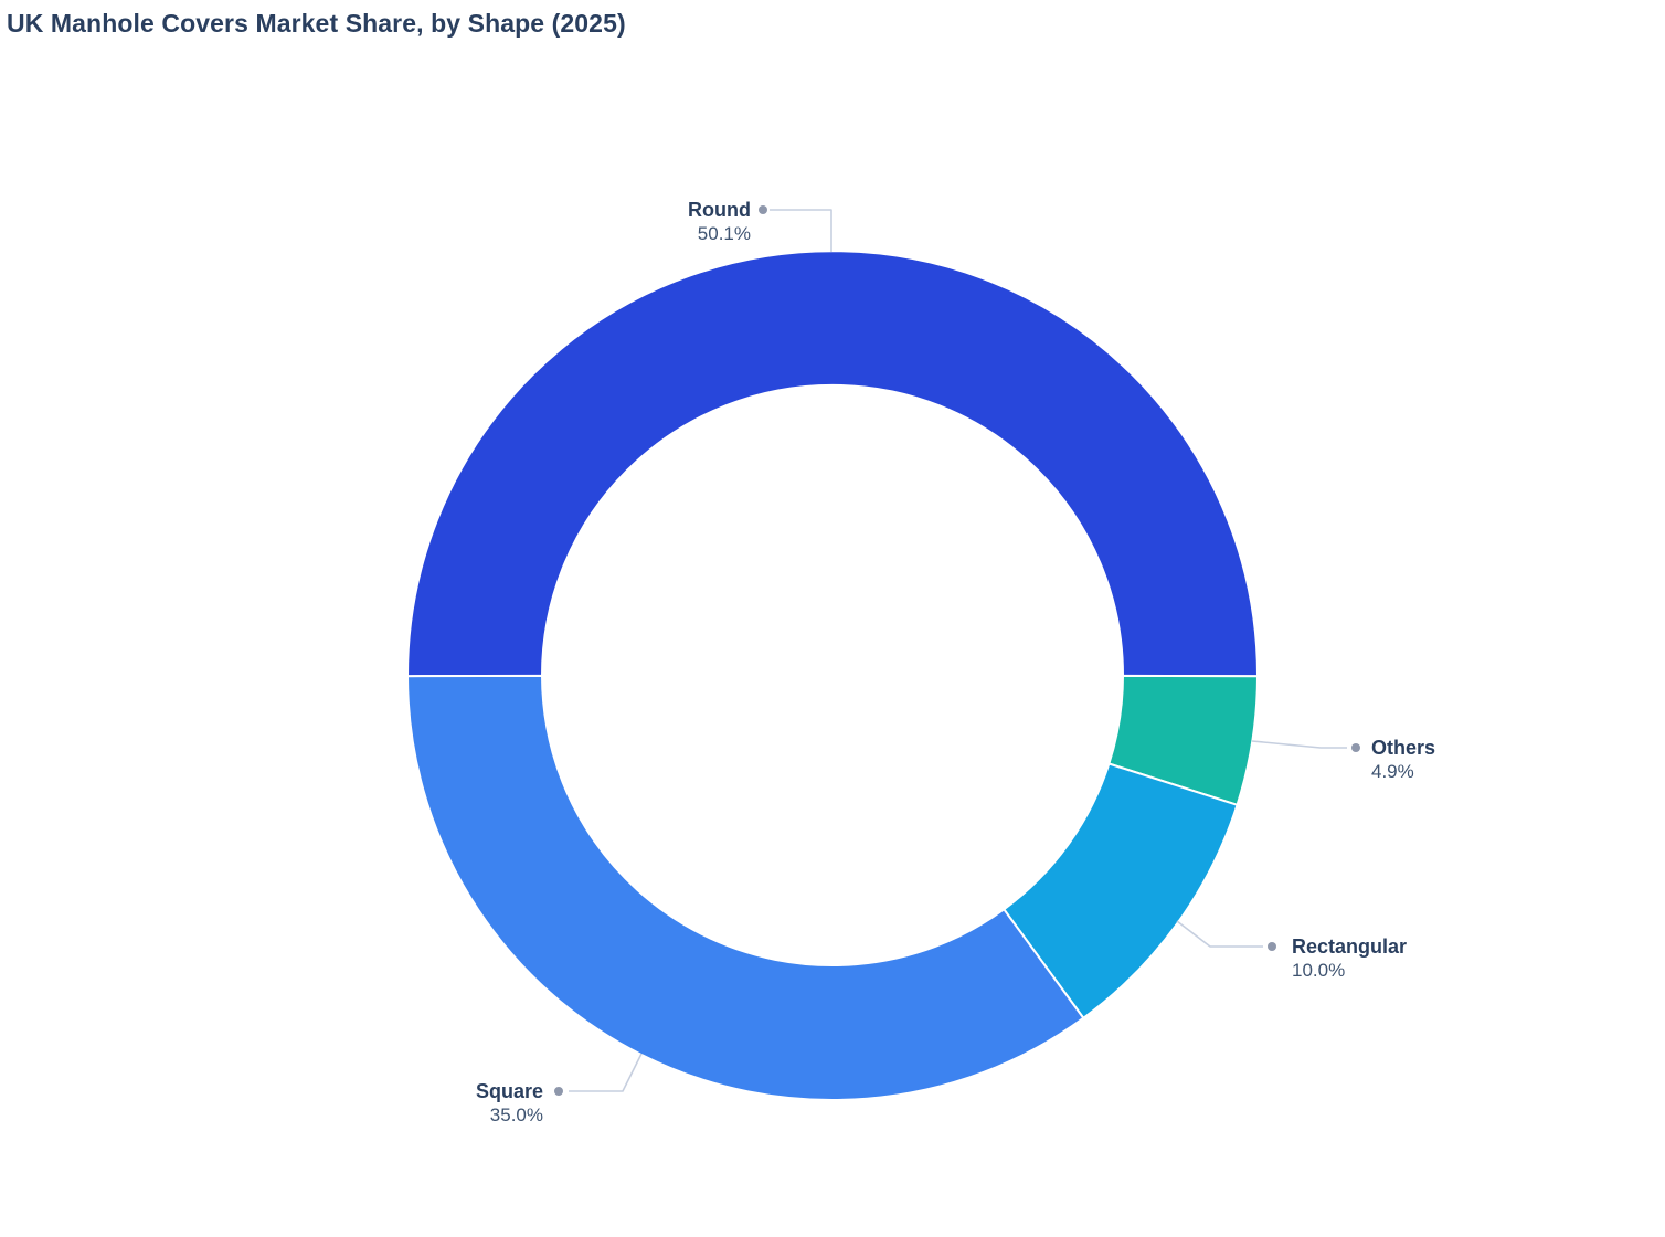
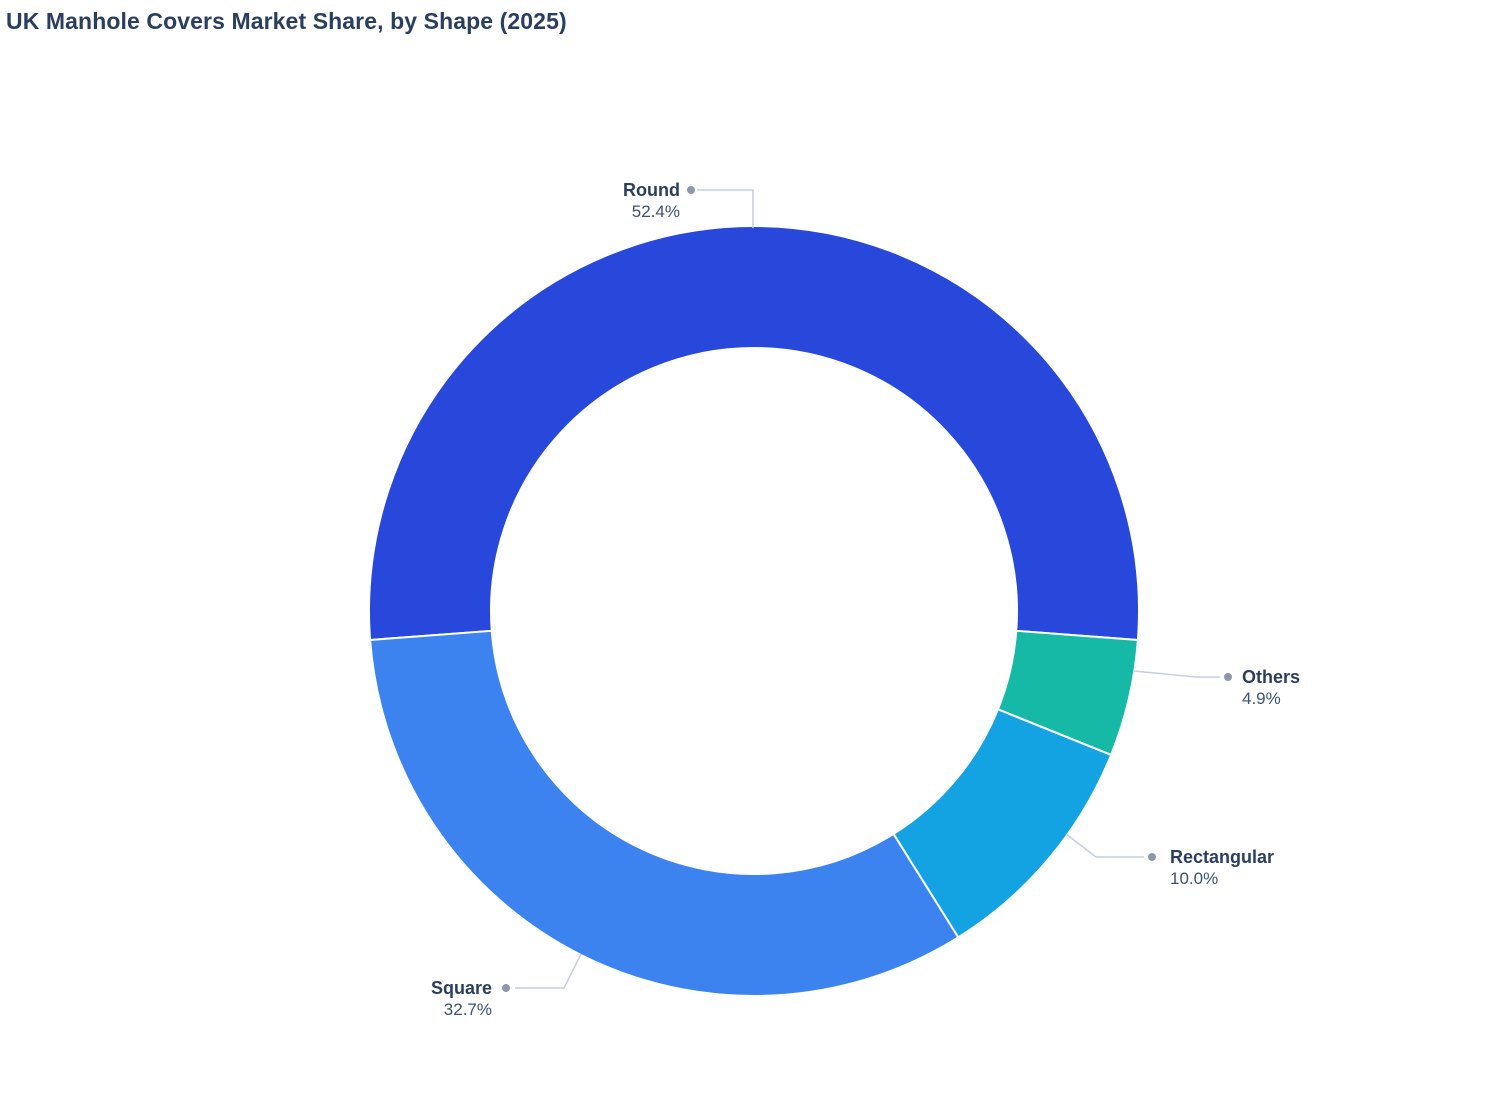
Round: 50.1% -> 52.4%
Square: 35.0% -> 32.7%
